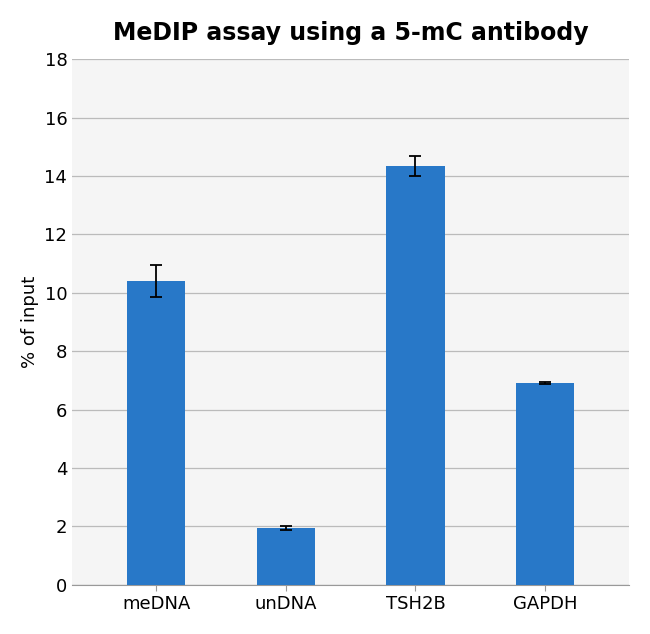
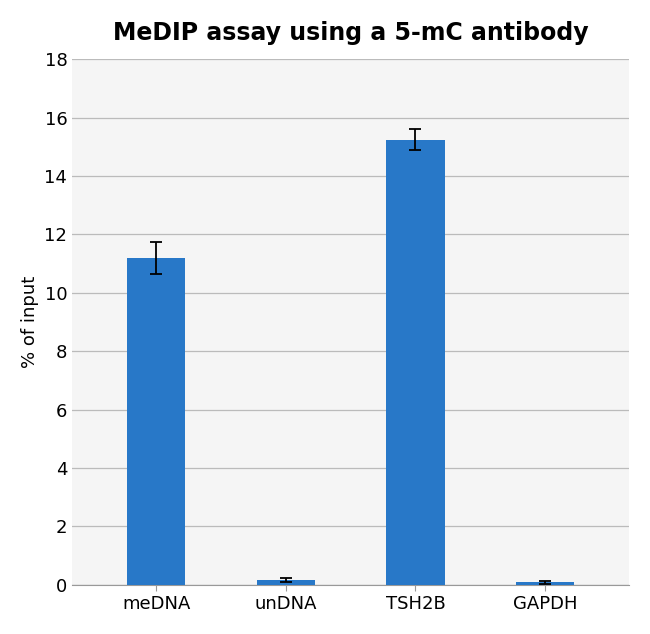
meDNA: 10.40 -> 11.20
unDNA: 1.95 -> 0.15
TSH2B: 14.35 -> 15.25
GAPDH: 6.90 -> 0.08
